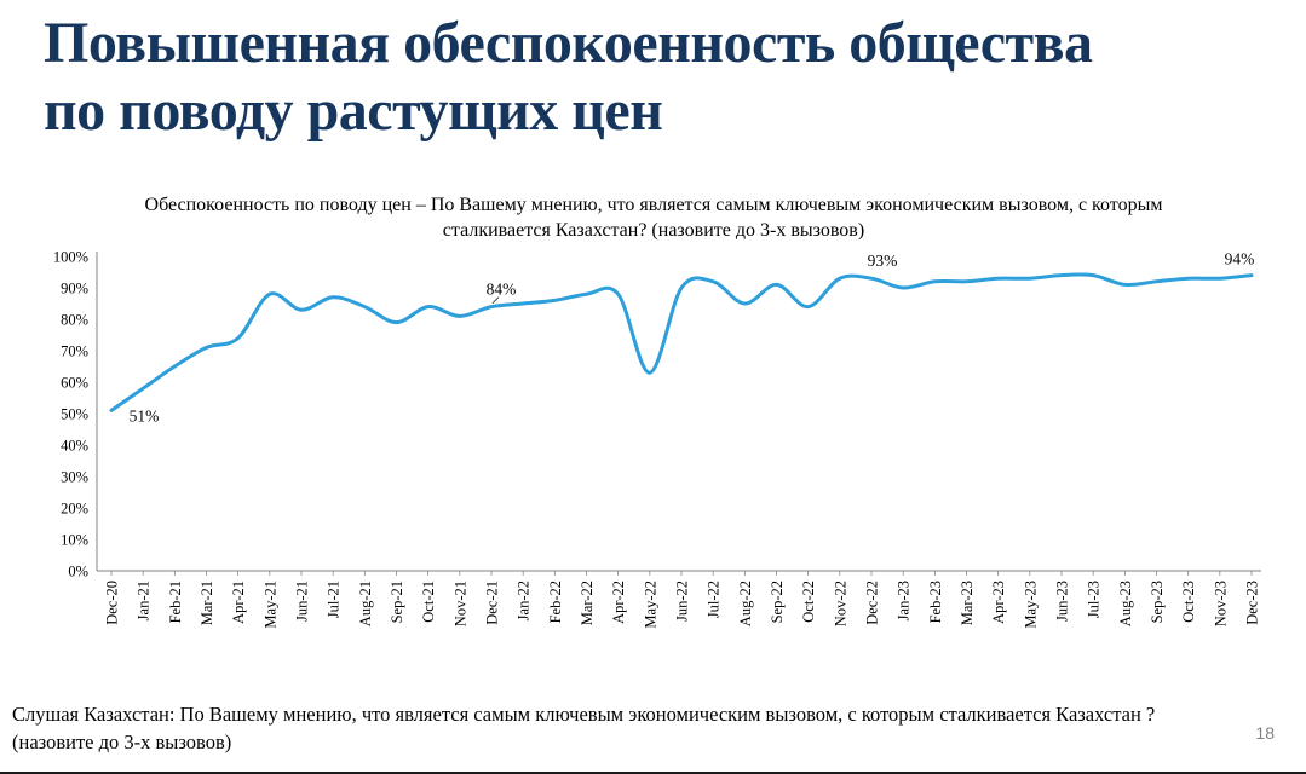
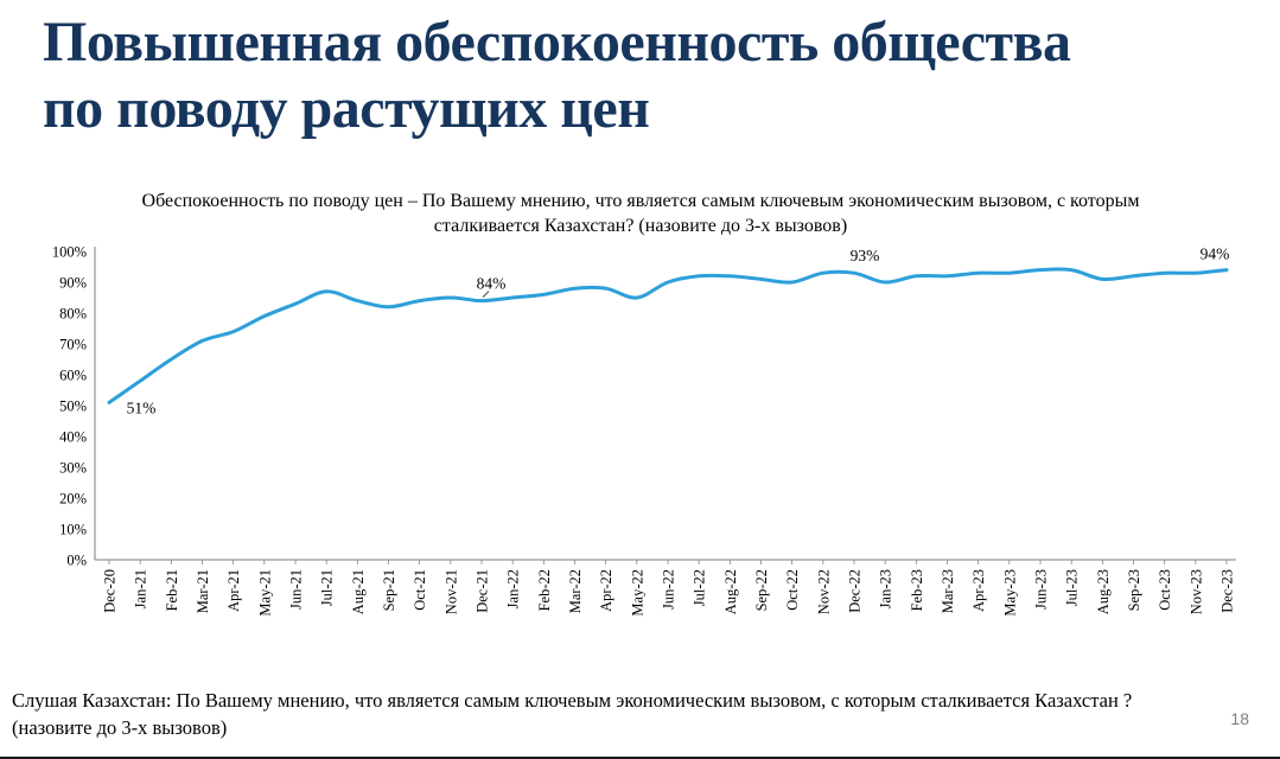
May-21: 88% -> 79%
Sep-21: 79% -> 82%
Nov-21: 81% -> 85%
May-22: 63% -> 85%
Aug-22: 85% -> 92%
Oct-22: 84% -> 90%
